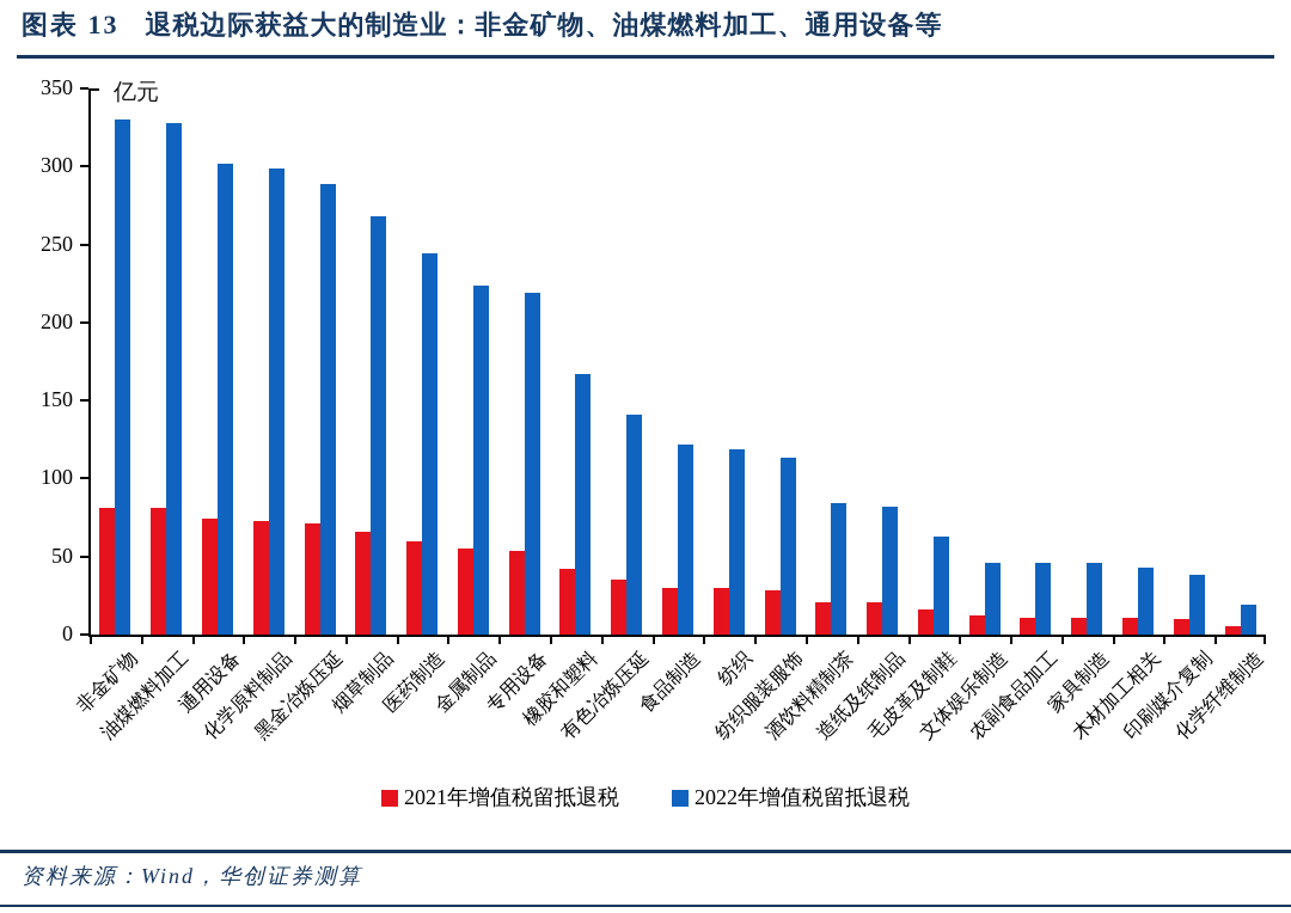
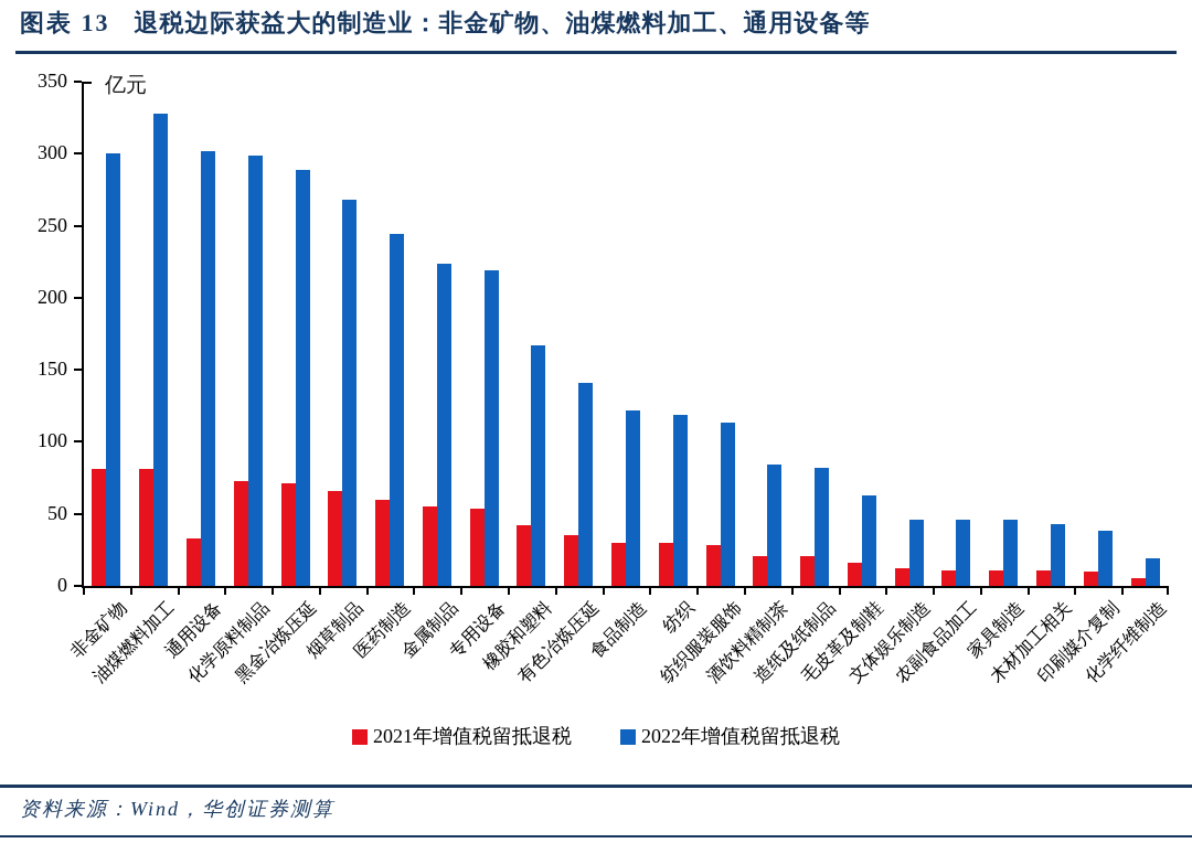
2022年增值税留抵退税/非金矿物: 330 -> 300
2021年增值税留抵退税/通用设备: 74 -> 33
